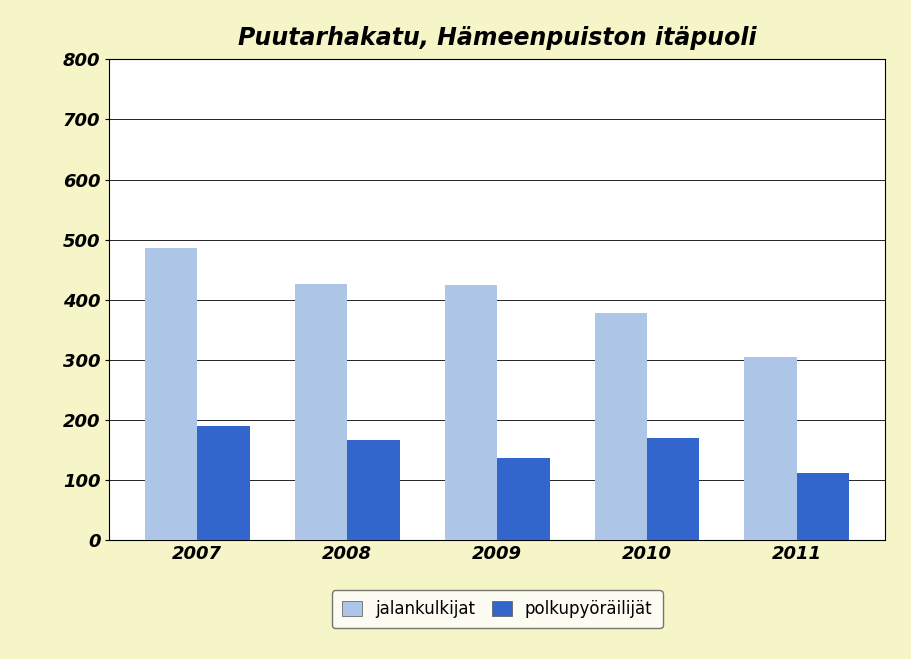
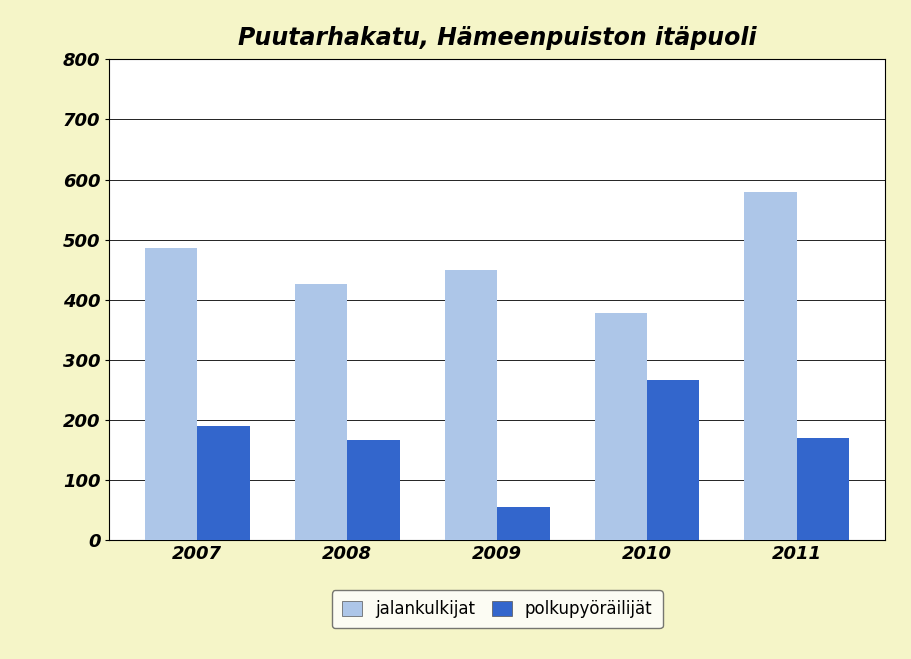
jalankulkijat/2009: 425 -> 450
polkupyöräilijät/2009: 137 -> 56
polkupyöräilijät/2010: 170 -> 266
jalankulkijat/2011: 305 -> 580
polkupyöräilijät/2011: 112 -> 170
